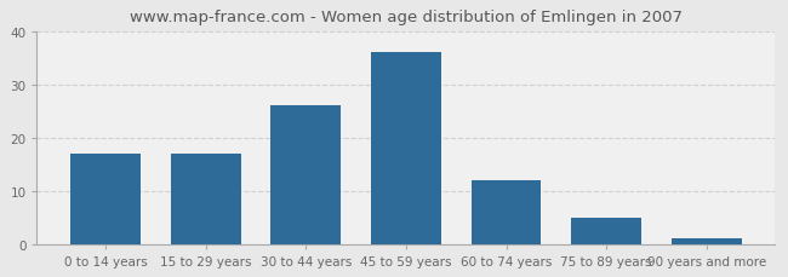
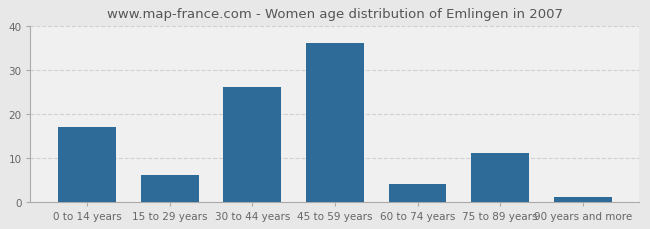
15 to 29 years: 17 -> 6
60 to 74 years: 12 -> 4
75 to 89 years: 5 -> 11
